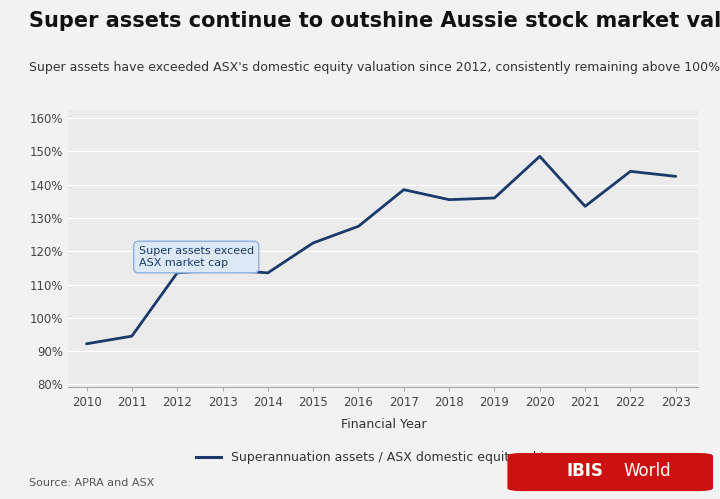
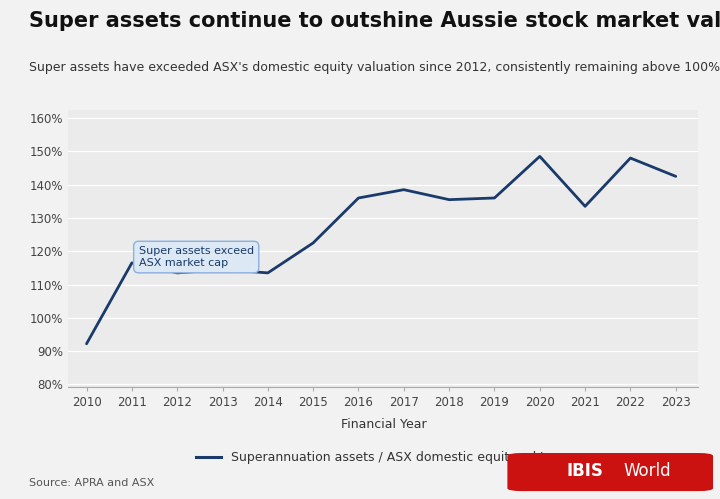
2011: 94.5% -> 116.5%
2016: 127.5% -> 136.0%
2022: 144.0% -> 148.0%
